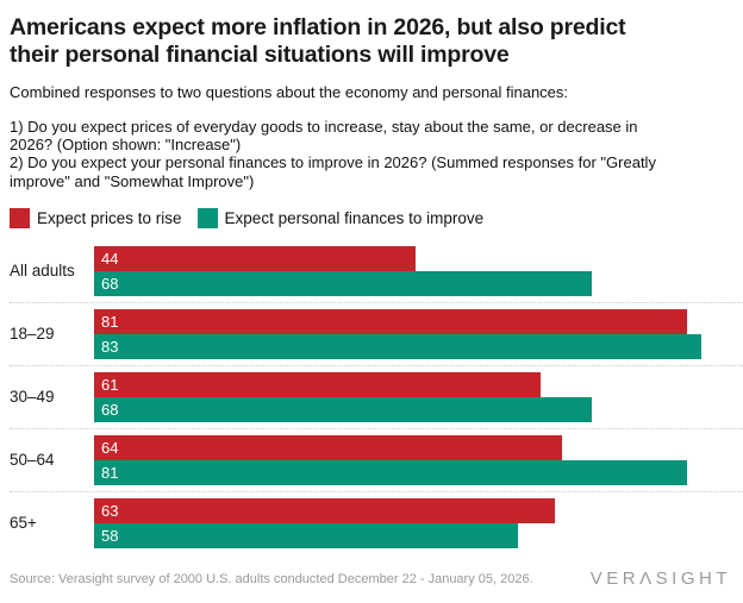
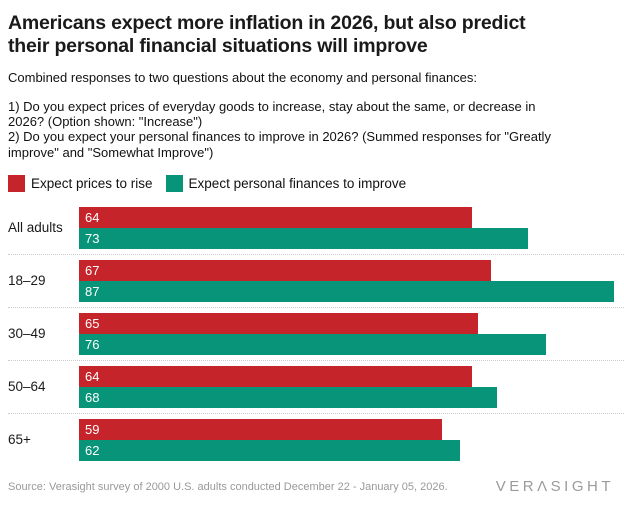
Expect prices to rise/All adults: 44 -> 64
Expect personal finances to improve/All adults: 68 -> 73
Expect prices to rise/18–29: 81 -> 67
Expect personal finances to improve/18–29: 83 -> 87
Expect prices to rise/30–49: 61 -> 65
Expect personal finances to improve/30–49: 68 -> 76
Expect personal finances to improve/50–64: 81 -> 68
Expect prices to rise/65+: 63 -> 59
Expect personal finances to improve/65+: 58 -> 62
